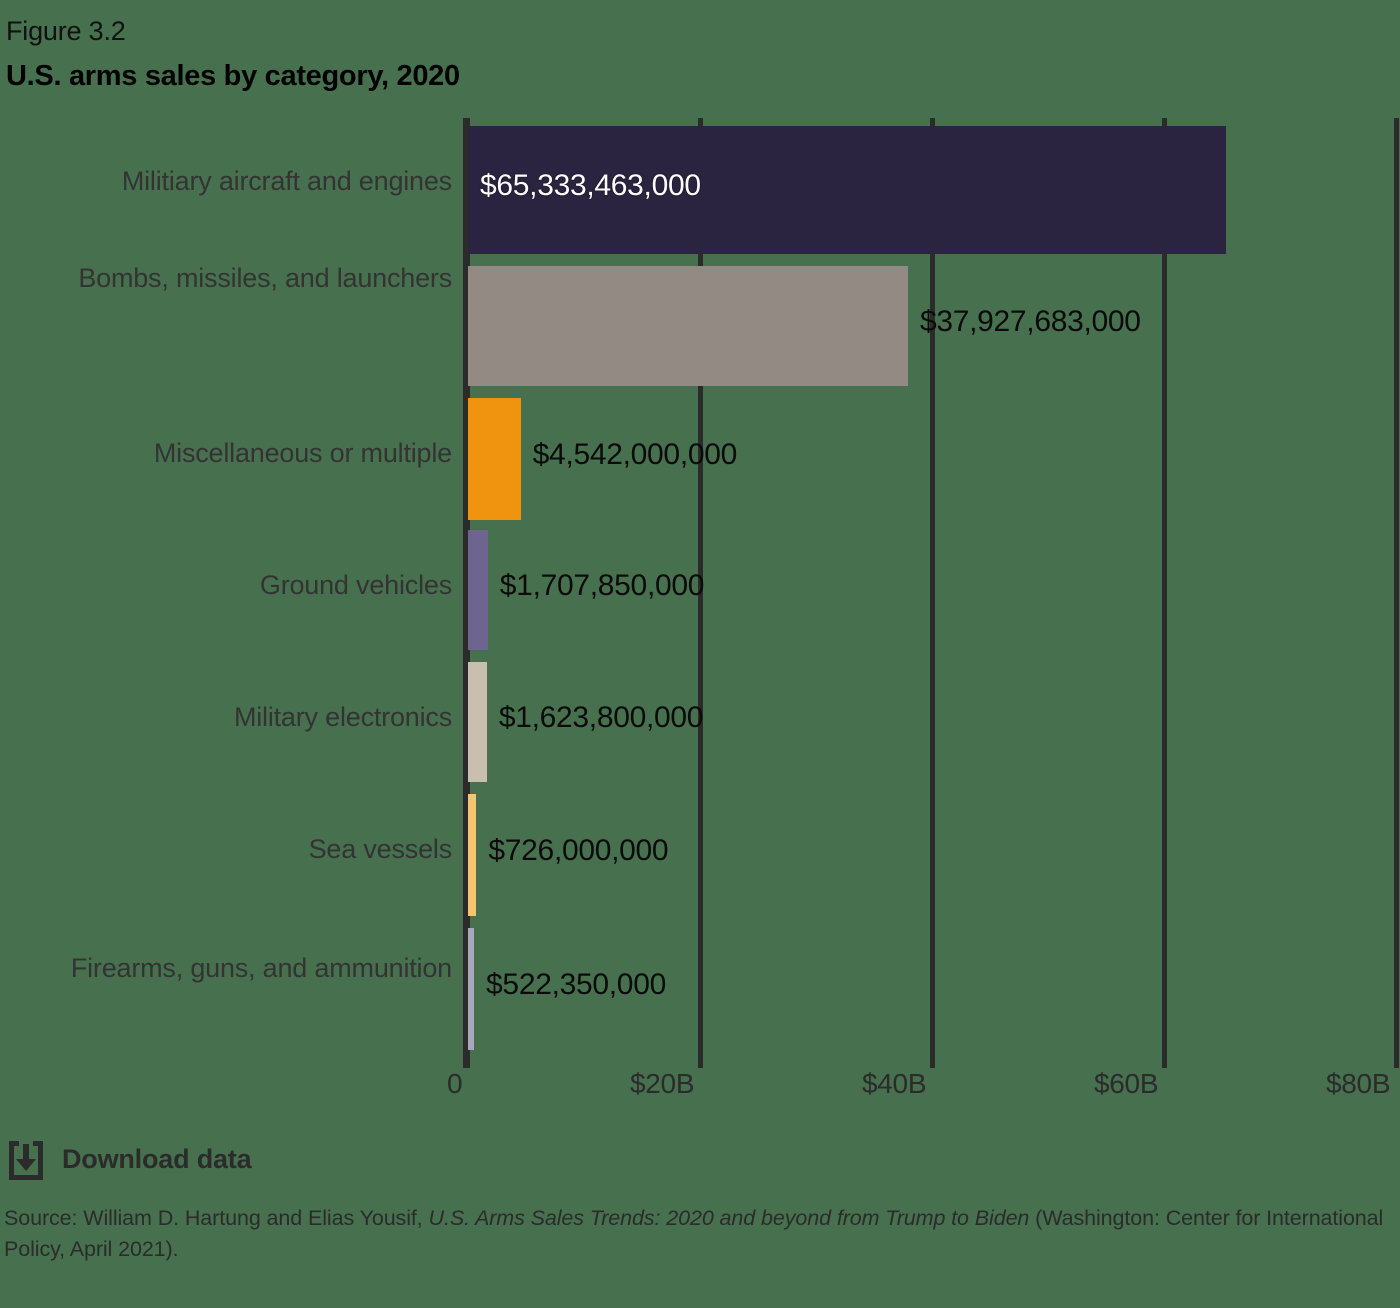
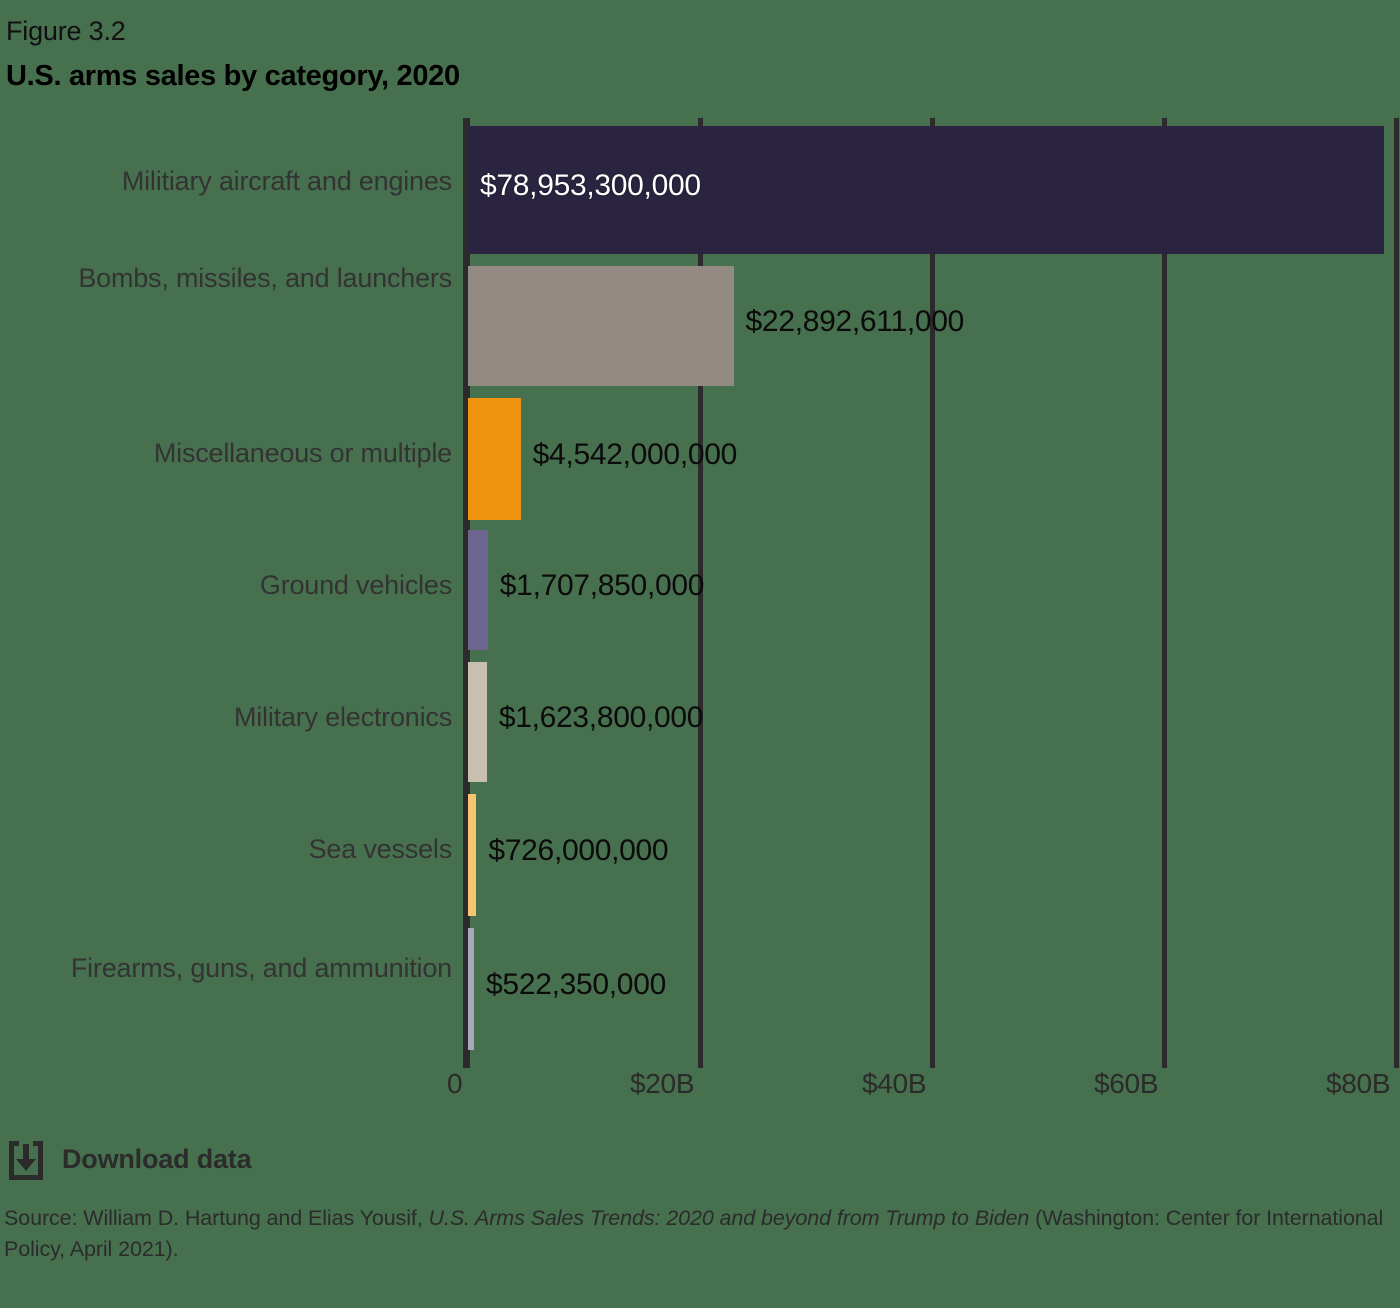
Militiary aircraft and engines: $65,333,463,000 -> $78,953,300,000
Bombs, missiles, and launchers: $37,927,683,000 -> $22,892,611,000
